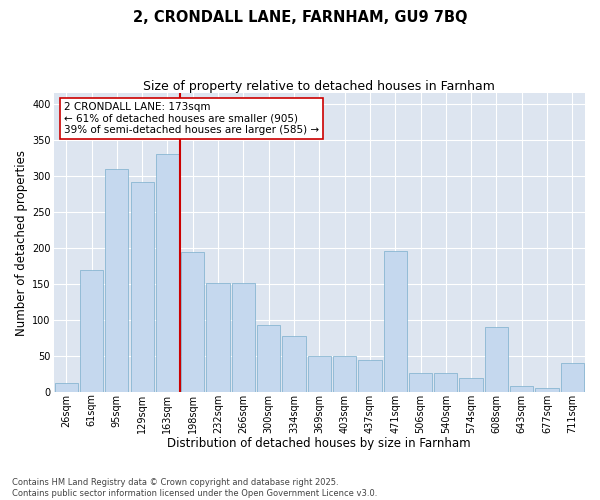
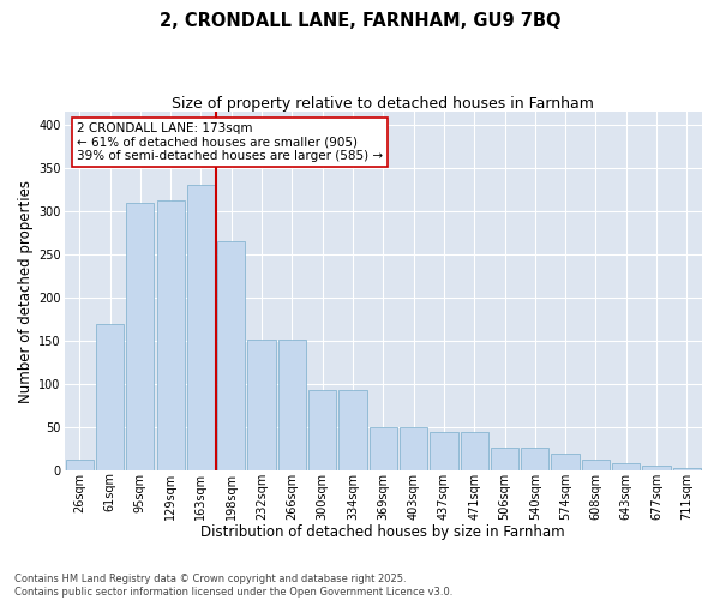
129sqm: 292 -> 312
198sqm: 194 -> 265
334sqm: 78 -> 93
471sqm: 196 -> 45
608sqm: 90 -> 12
711sqm: 40 -> 3
